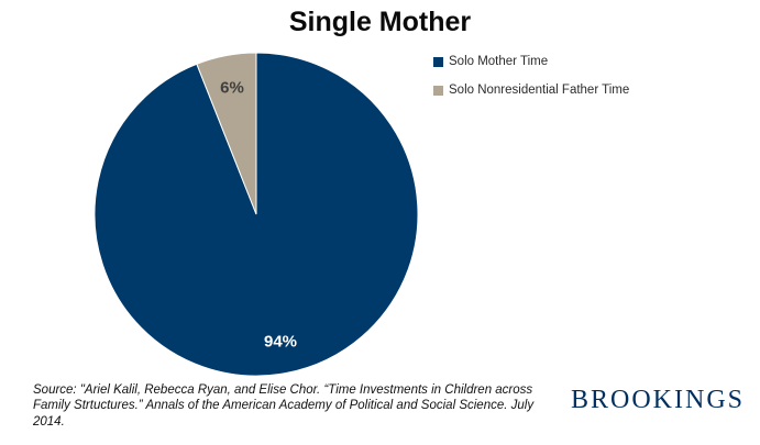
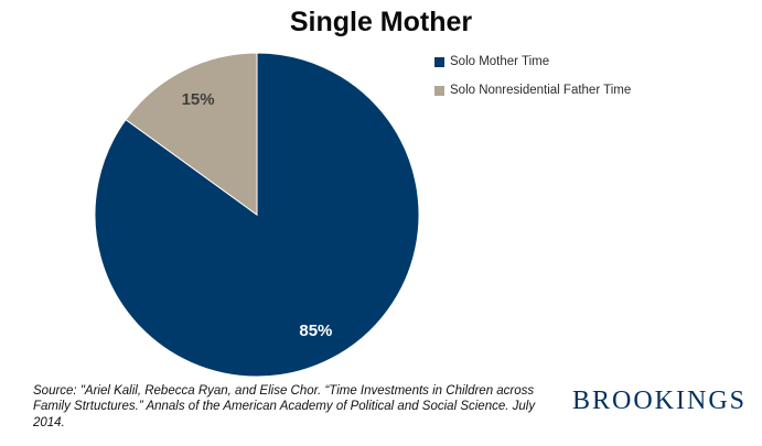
Solo Mother Time: 94% -> 85%
Solo Nonresidential Father Time: 6% -> 15%
